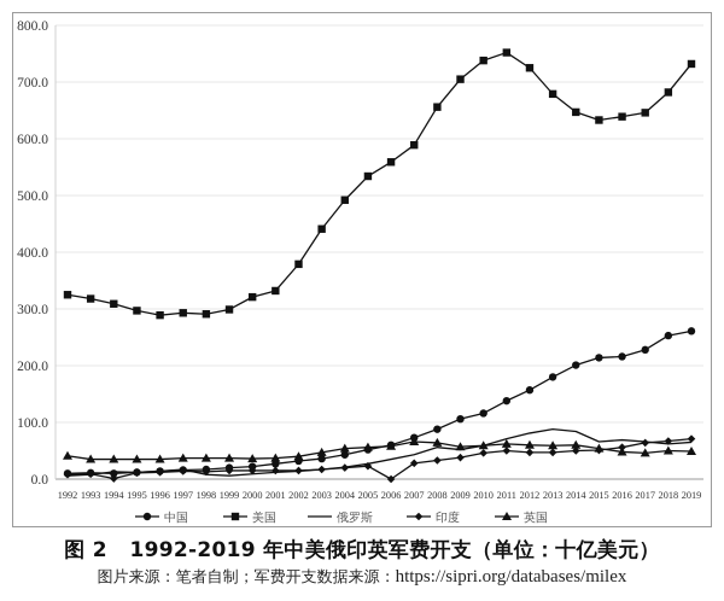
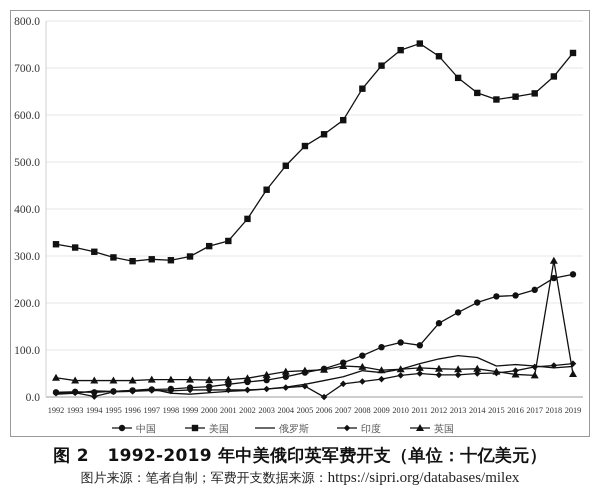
中国/2011: 140 -> 110
英国/2018: 50 -> 290
